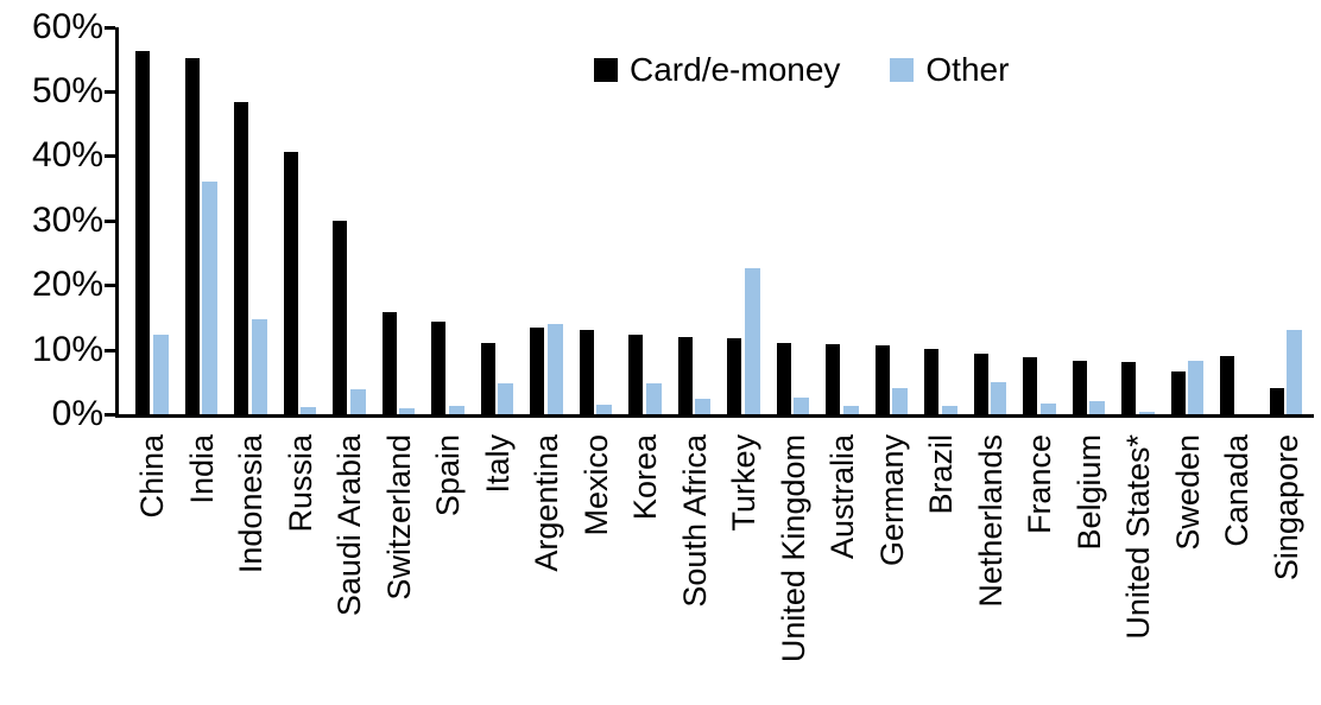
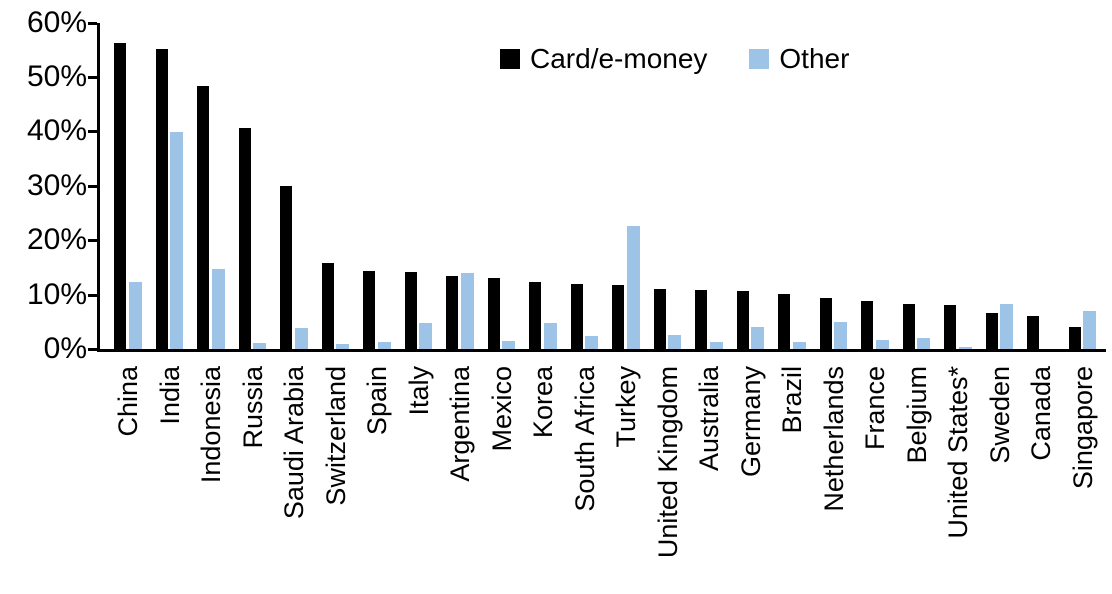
Other/India: 36% -> 40%
Card/e-money/Italy: 11% -> 14%
Card/e-money/Canada: 9% -> 6%
Other/Singapore: 13% -> 7%
